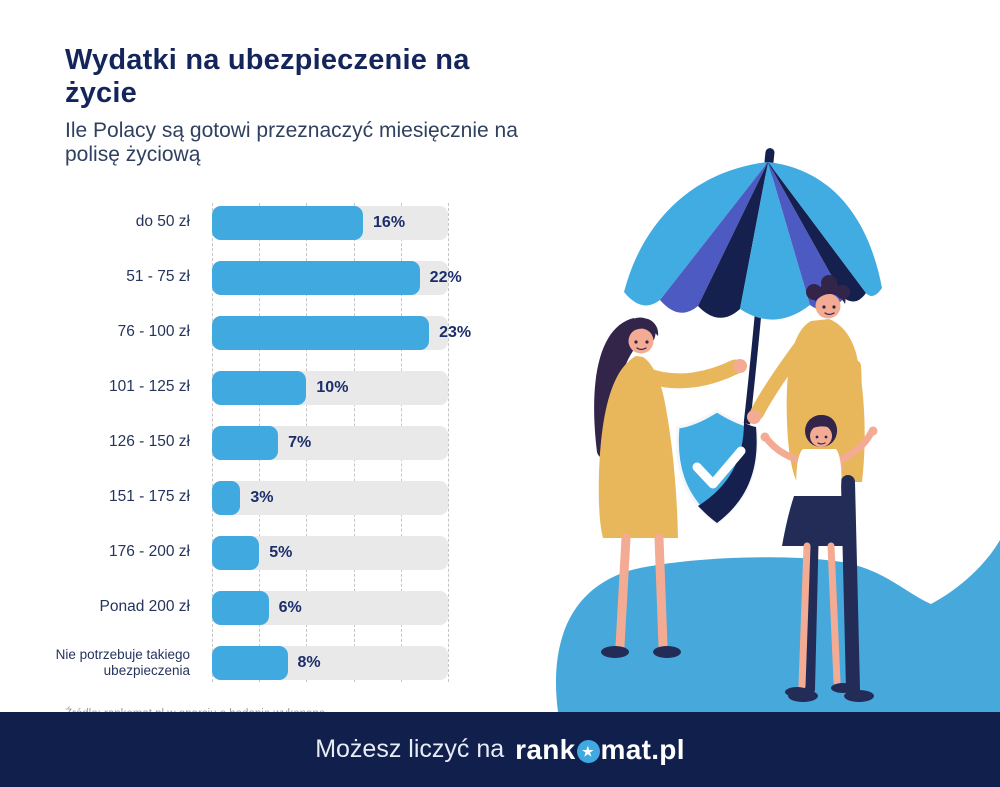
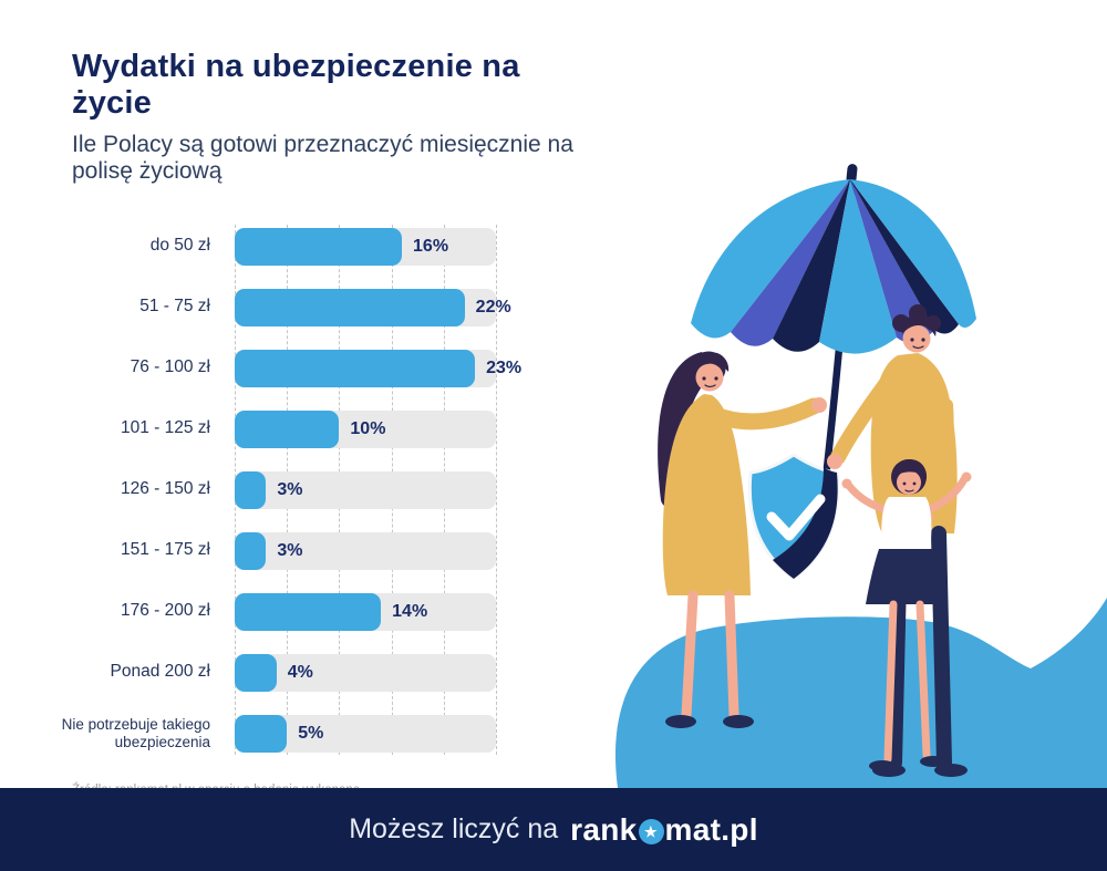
126 - 150 zł: 7% -> 3%
176 - 200 zł: 5% -> 14%
Ponad 200 zł: 6% -> 4%
Nie potrzebuje takiego ubezpieczenia: 8% -> 5%
